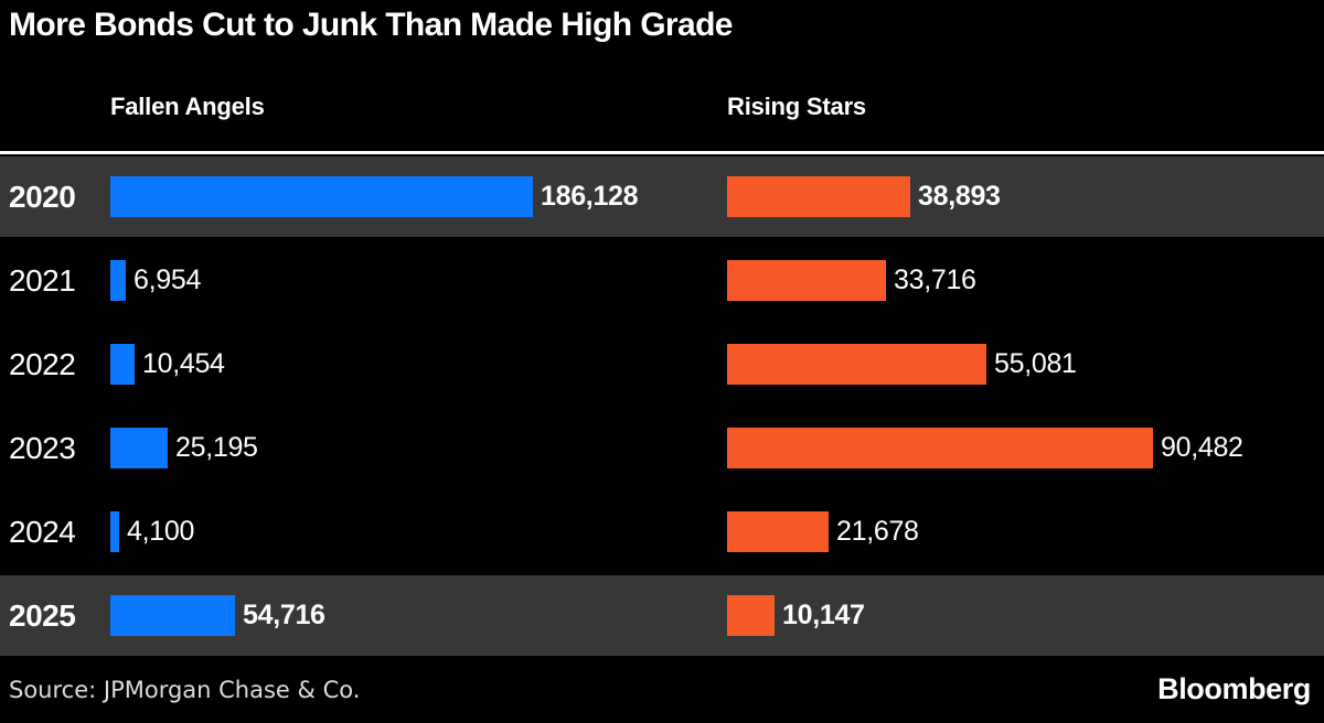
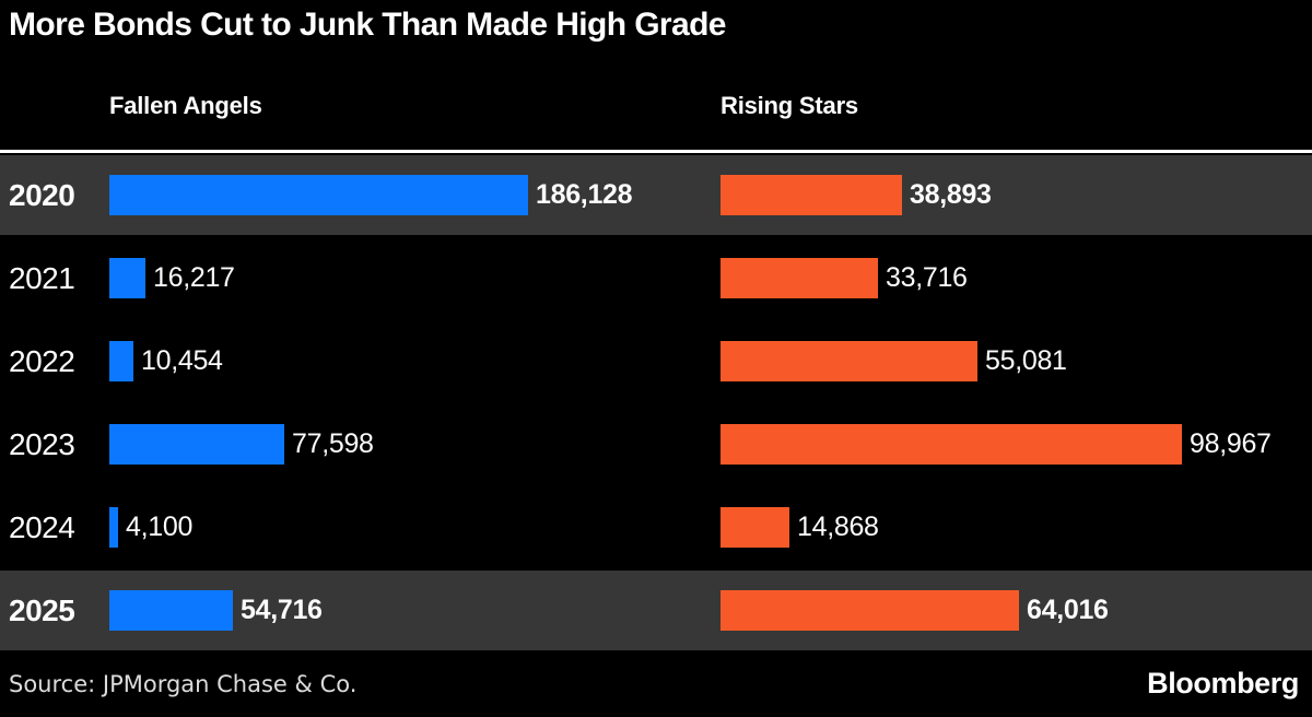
Fallen Angels/2021: 6,954 -> 16,217
Fallen Angels/2023: 25,195 -> 77,598
Rising Stars/2023: 90,482 -> 98,967
Rising Stars/2024: 21,678 -> 14,868
Rising Stars/2025: 10,147 -> 64,016
